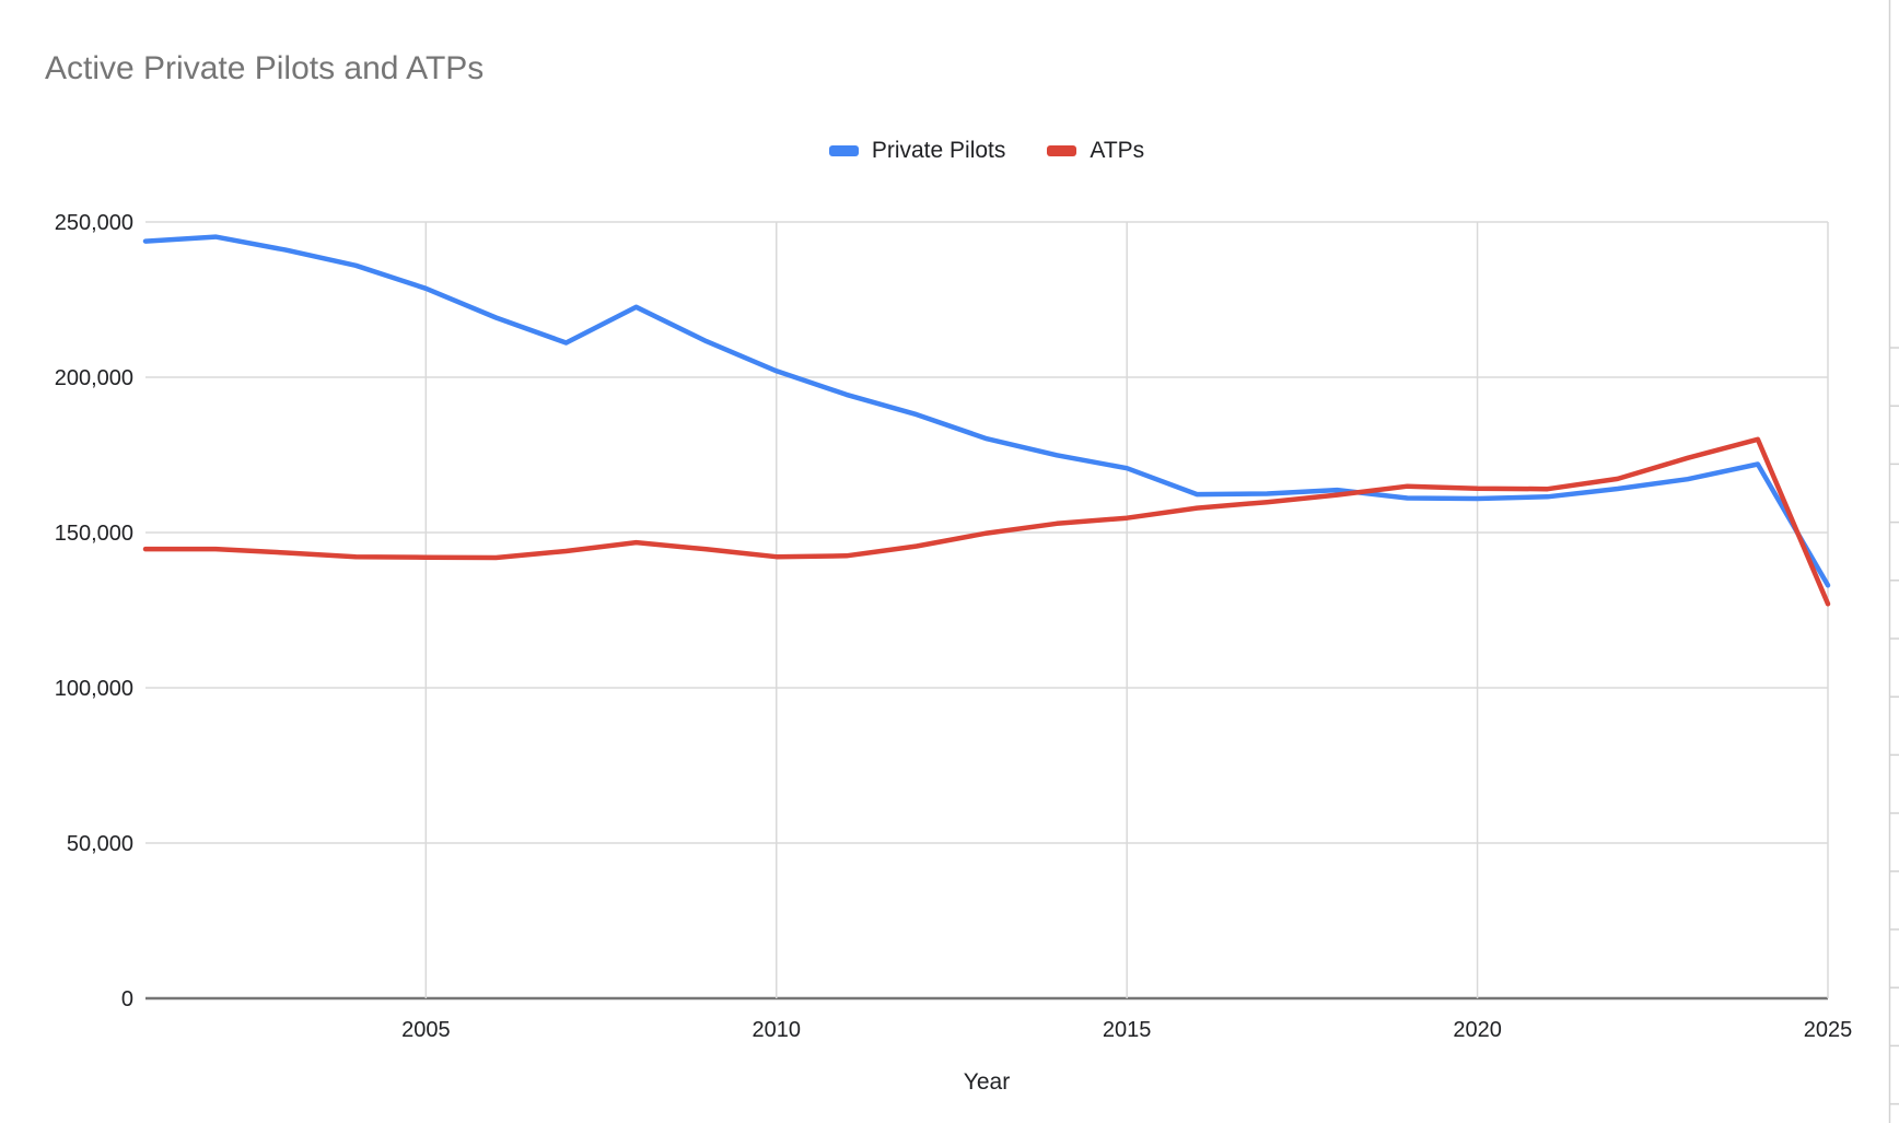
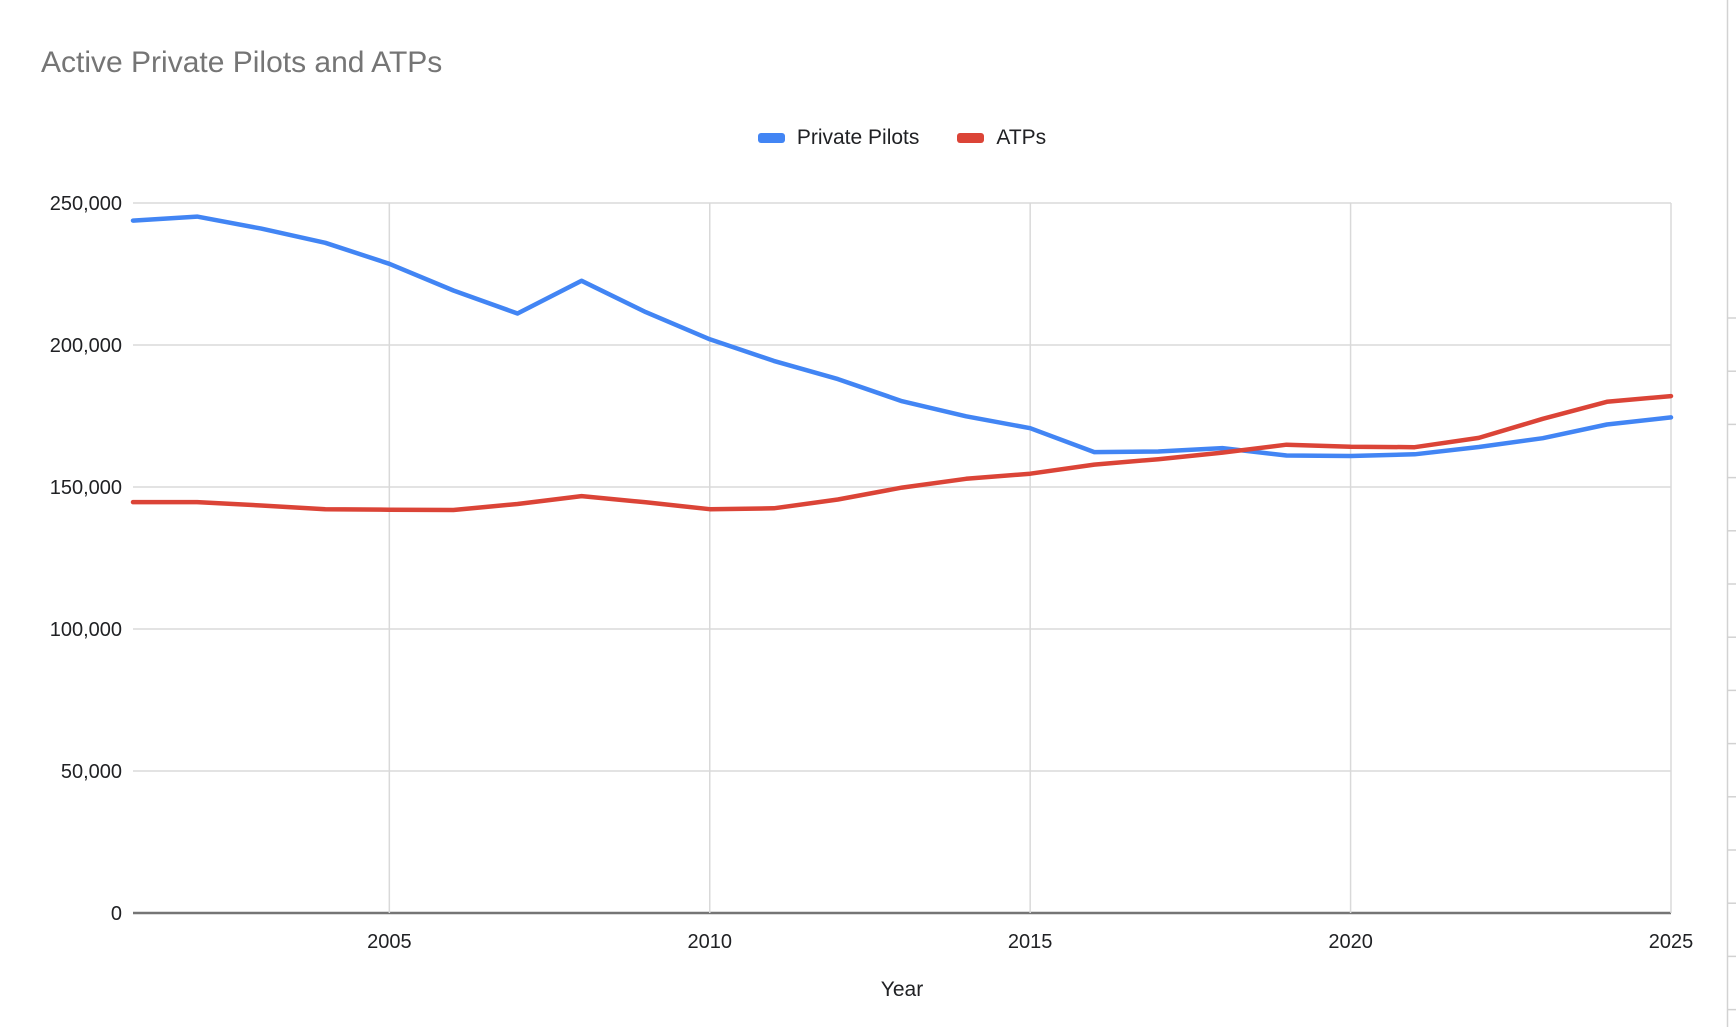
Private Pilots/2025: 133000 -> 174000
ATPs/2025: 127000 -> 182000
